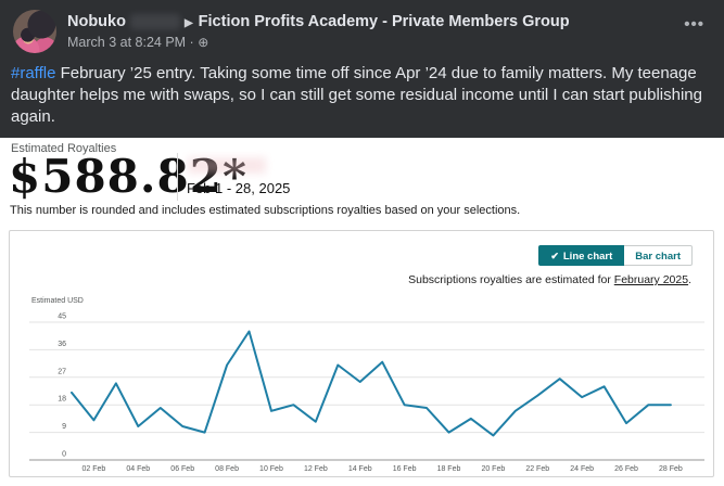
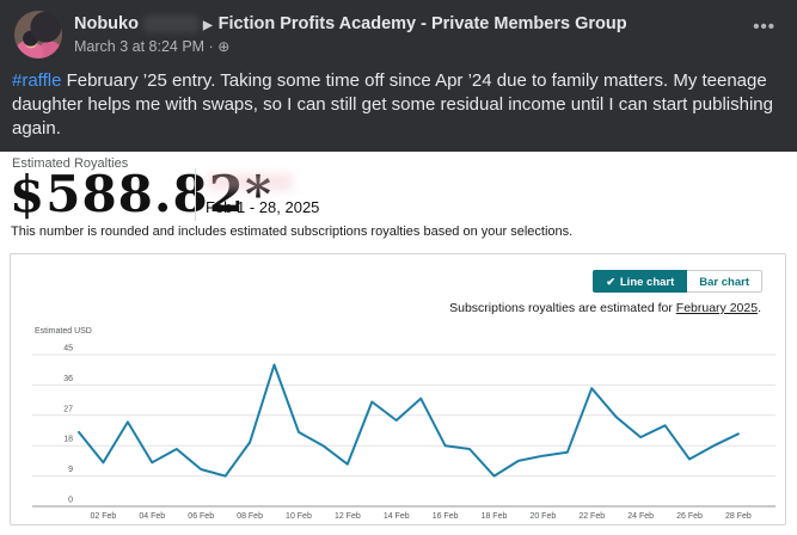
04 Feb: 11 -> 13
08 Feb: 31 -> 19
10 Feb: 16 -> 22
20 Feb: 8 -> 15
22 Feb: 21 -> 35
26 Feb: 12 -> 14
28 Feb: 18 -> 22
